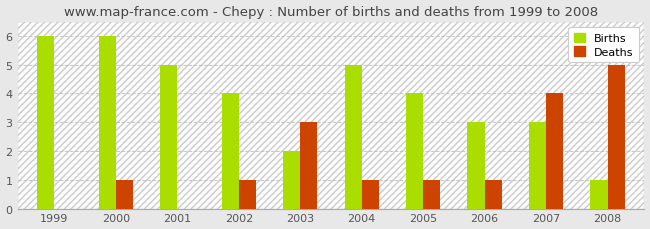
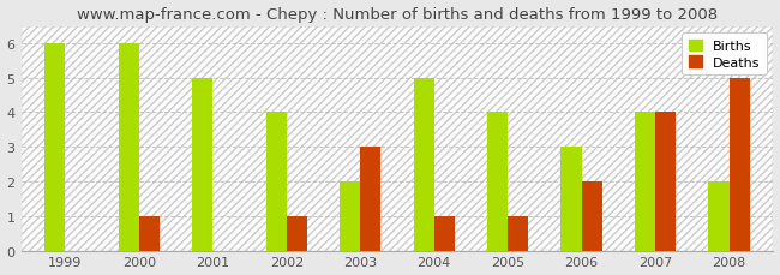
Deaths/2006: 1 -> 2
Births/2007: 3 -> 4
Births/2008: 1 -> 2
